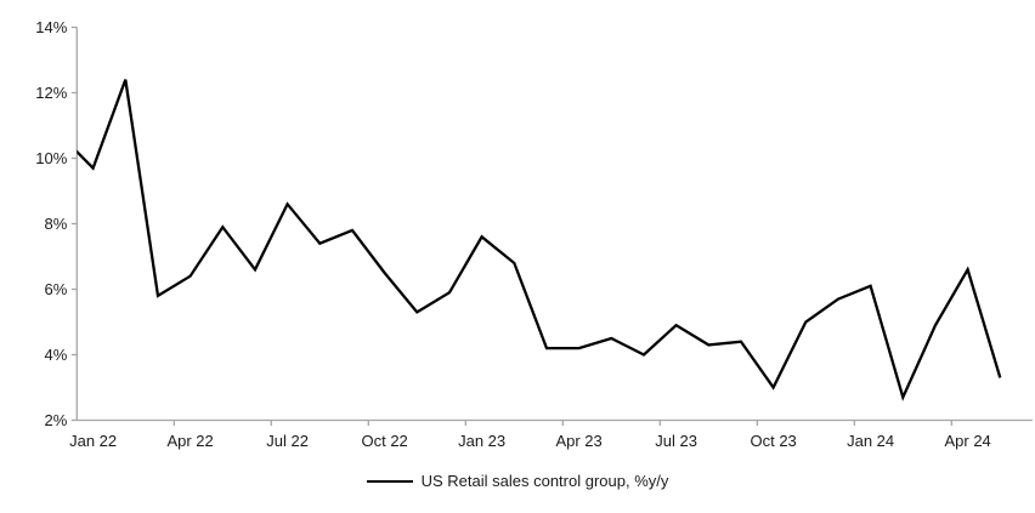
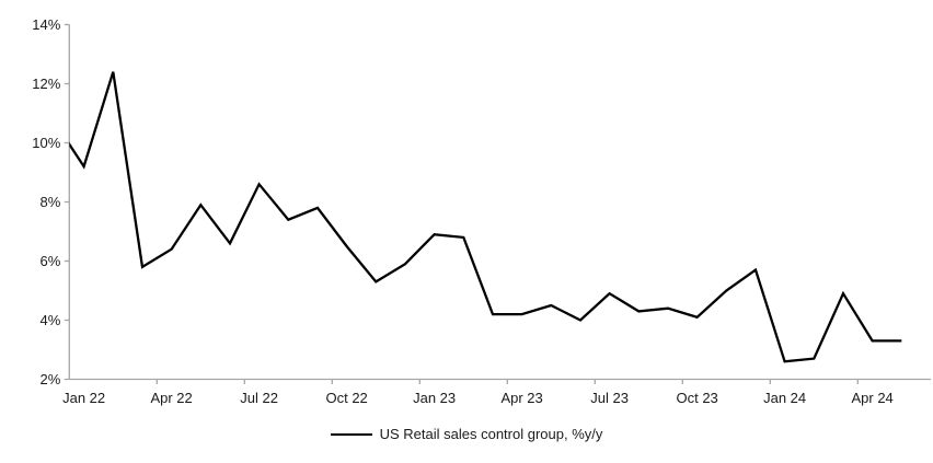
Jan 22: 9.7% -> 9.2%
Jan 23: 7.6% -> 6.9%
Oct 23: 3.0% -> 4.1%
Jan 24: 6.1% -> 2.6%
Apr 24: 6.6% -> 3.3%
